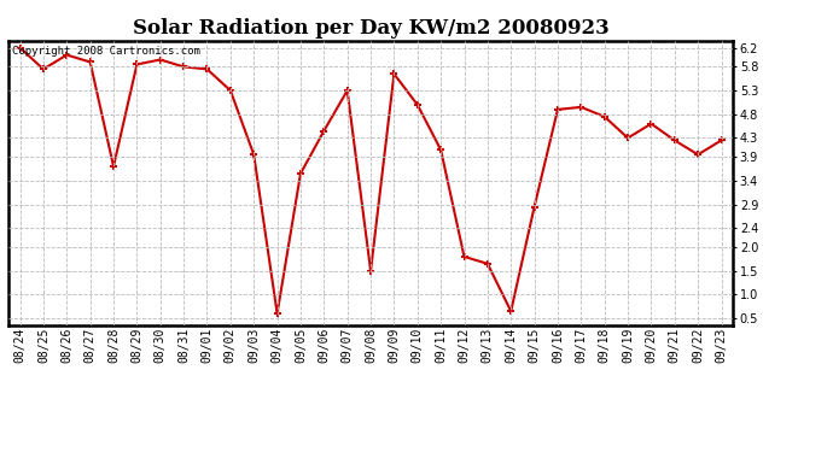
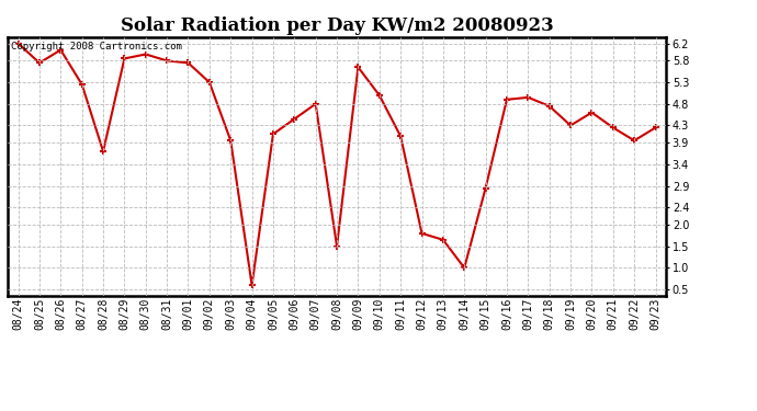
08/27: 5.90 -> 5.25
09/05: 3.55 -> 4.10
09/07: 5.30 -> 4.80
09/14: 0.65 -> 1.00
